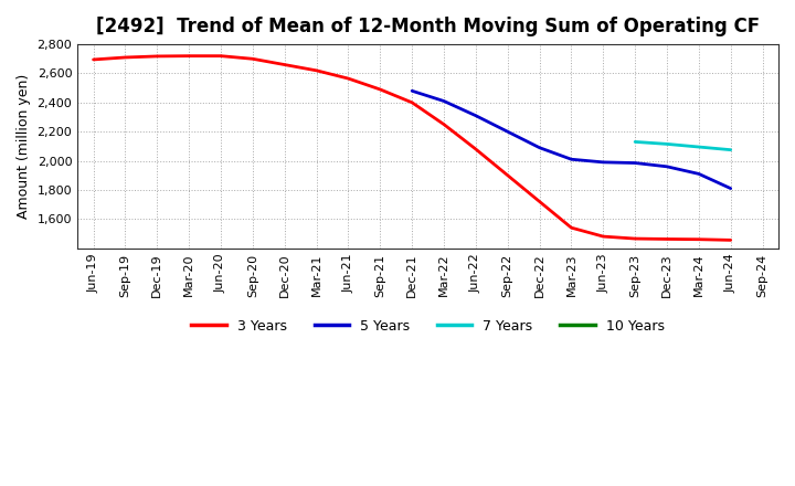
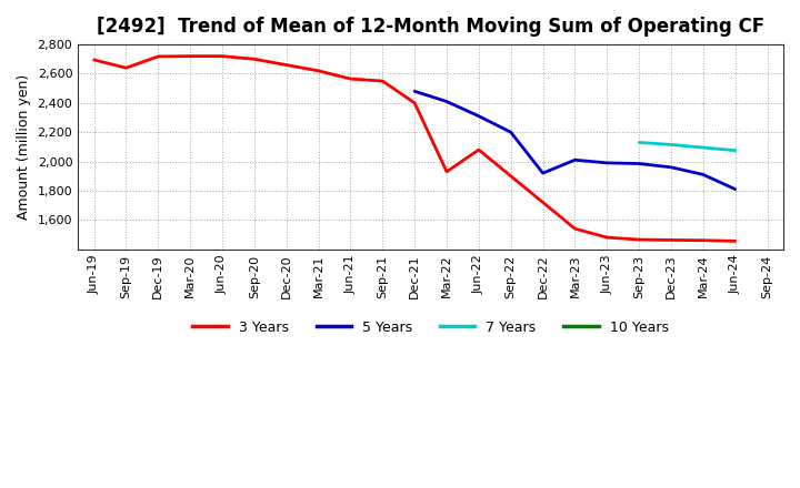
3 Years/Sep-19: 2,710 -> 2,640
3 Years/Sep-21: 2,490 -> 2,550
3 Years/Mar-22: 2,250 -> 1,930
5 Years/Dec-22: 2,090 -> 1,920
